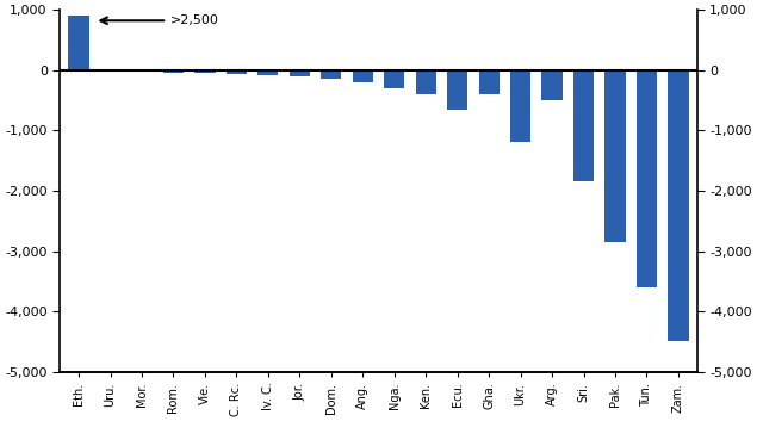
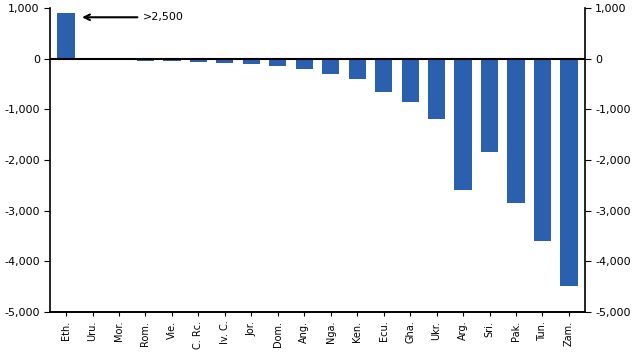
Gha.: -400 -> -850
Arg.: -500 -> -2,600
